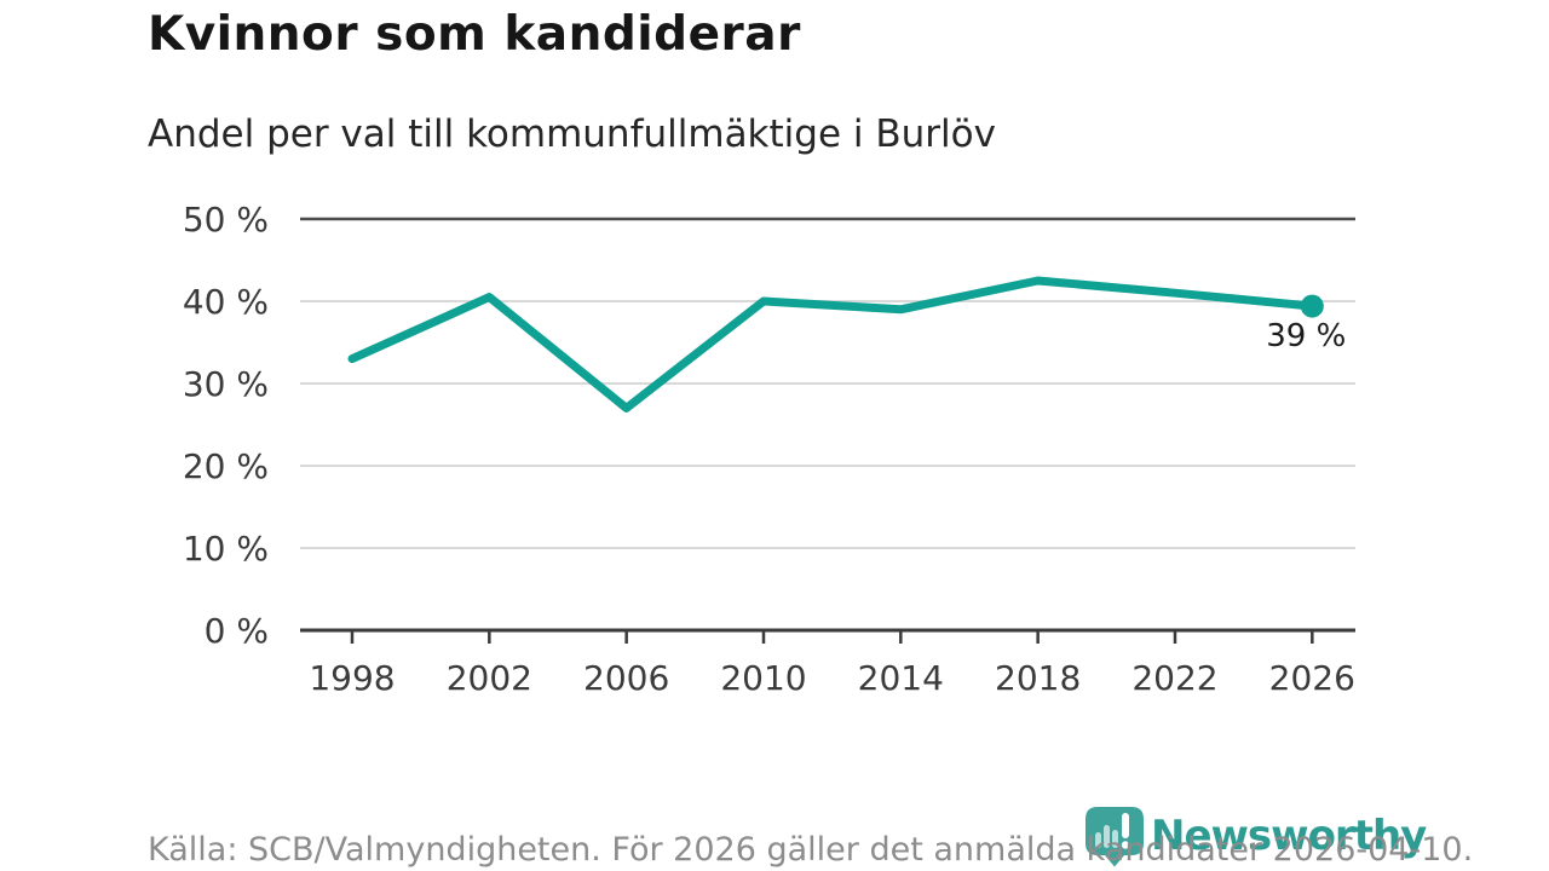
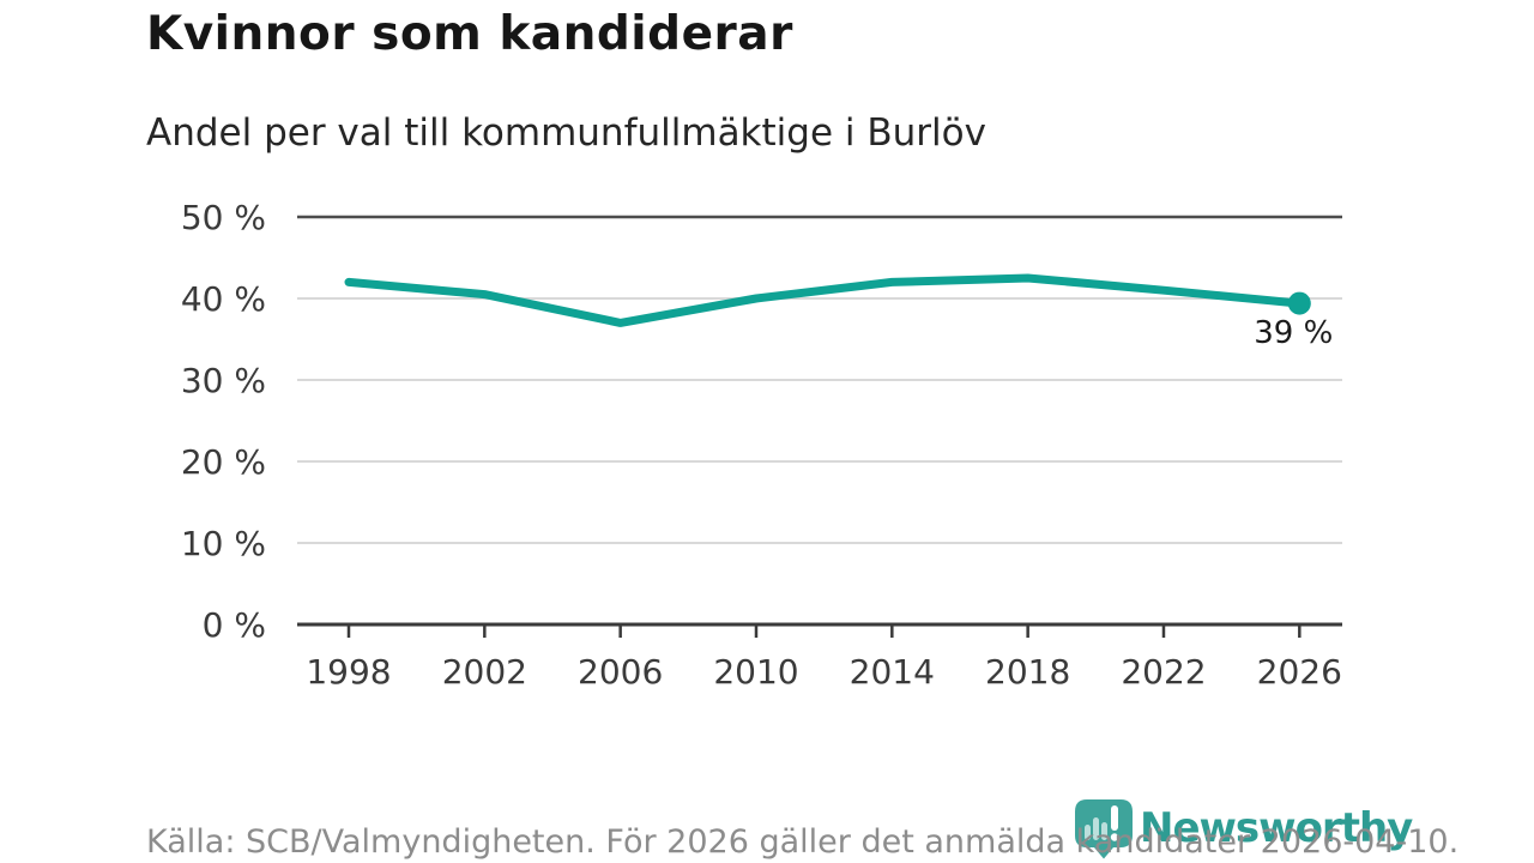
1998: 33% -> 42%
2006: 27% -> 37%
2014: 39% -> 42%
